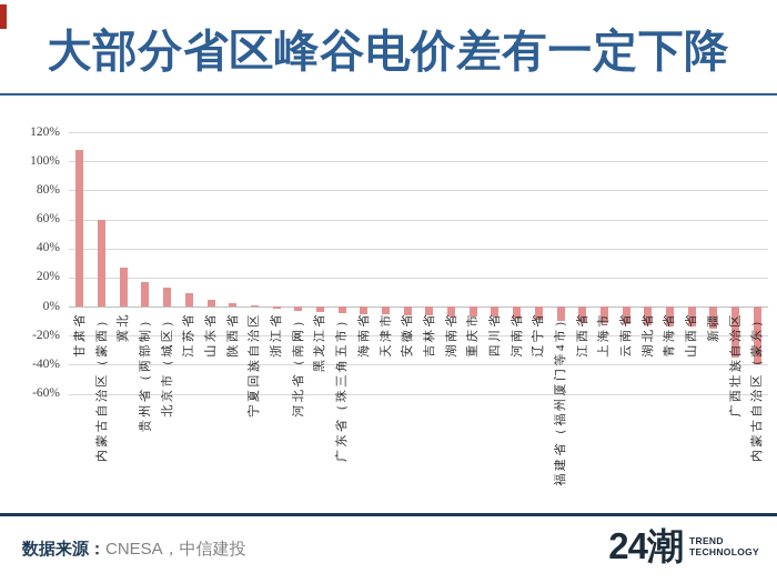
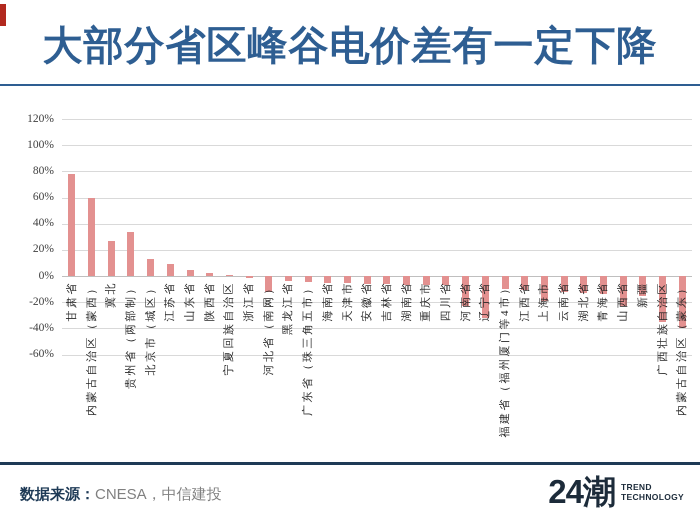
甘肃省: 108% -> 78%
贵州省（两部制）: 17% -> 34%
河北省（南网）: -3% -> -12%
河南省: -8% -> -23%
辽宁省: -9% -> -32%
上海市: -12% -> -19%
山西省: -14% -> -23%
